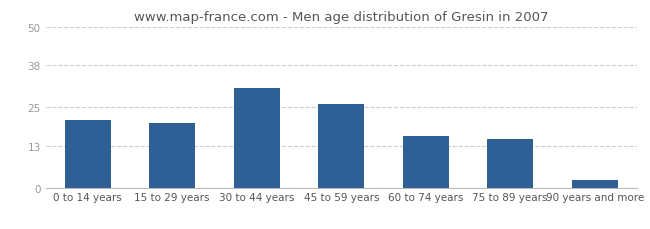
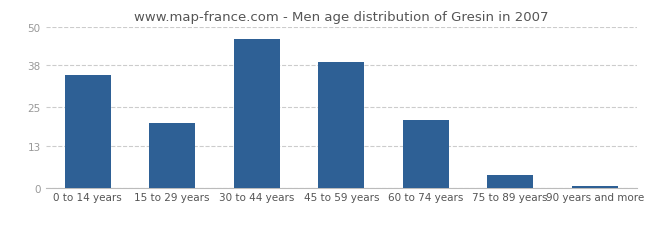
0 to 14 years: 21.0 -> 35.0
30 to 44 years: 31.0 -> 46.0
45 to 59 years: 26.0 -> 39.0
60 to 74 years: 16.0 -> 21.0
75 to 89 years: 15.0 -> 4.0
90 years and more: 2.5 -> 0.4
